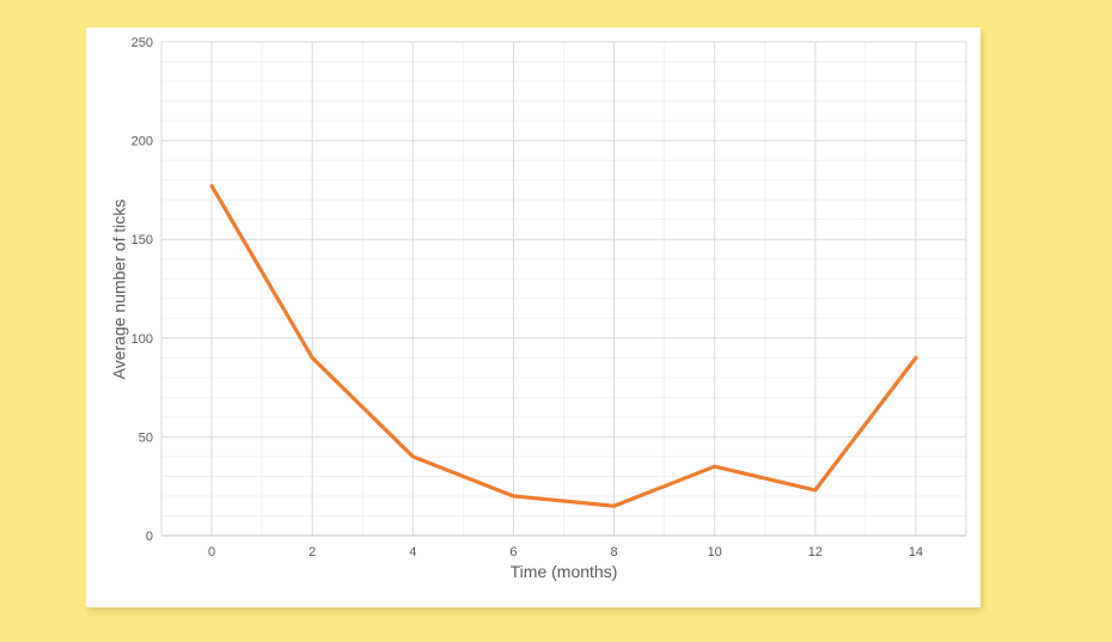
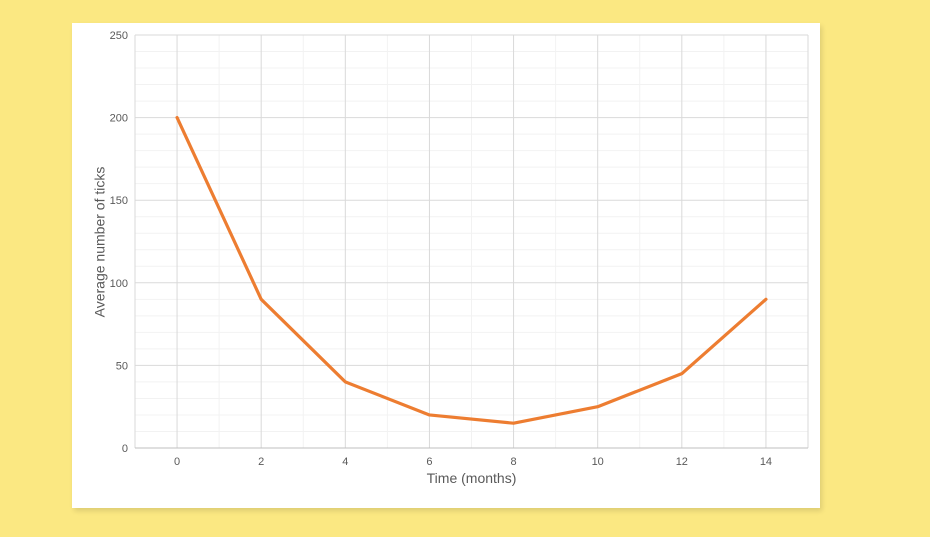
0: 177 -> 200
10: 35 -> 25
12: 23 -> 45
